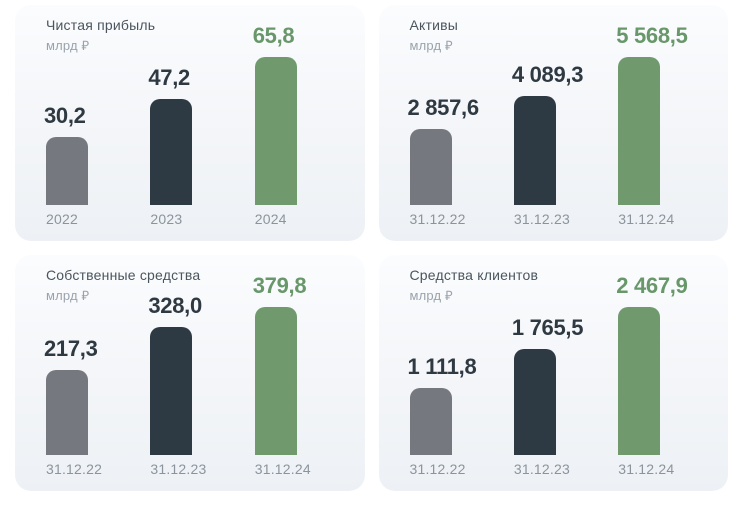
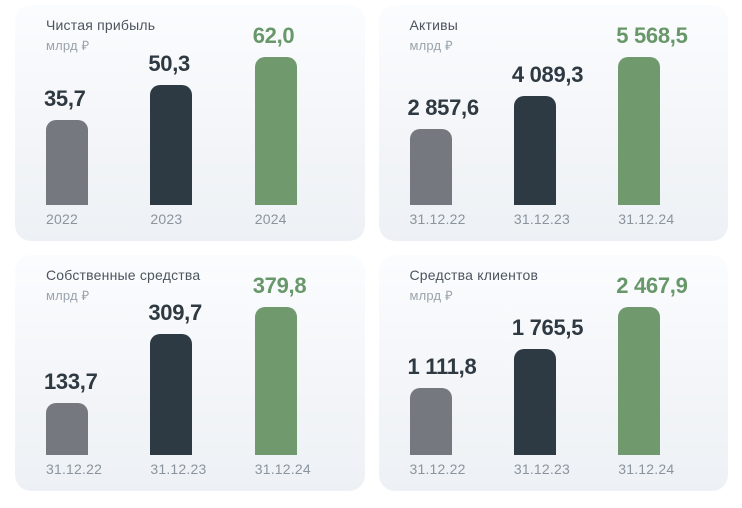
Чистая прибыль/2022: 30,2 -> 35,7
Чистая прибыль/2023: 47,2 -> 50,3
Чистая прибыль/2024: 65,8 -> 62,0
Собственные средства/31.12.22: 217,3 -> 133,7
Собственные средства/31.12.23: 328,0 -> 309,7
